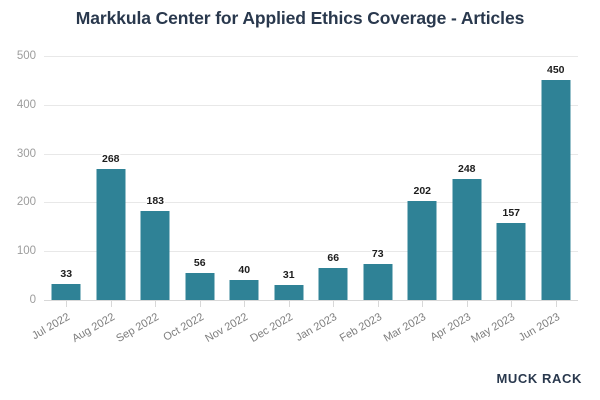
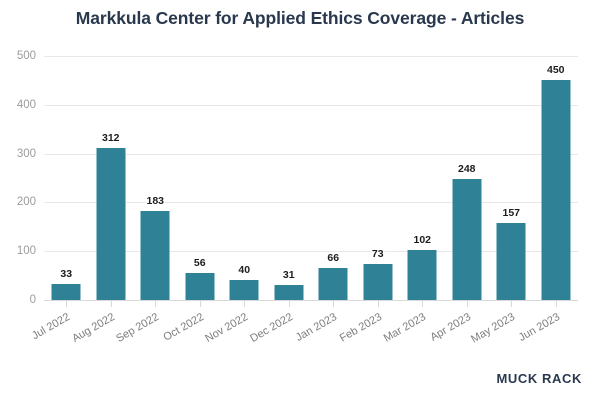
Aug 2022: 268 -> 312
Mar 2023: 202 -> 102
